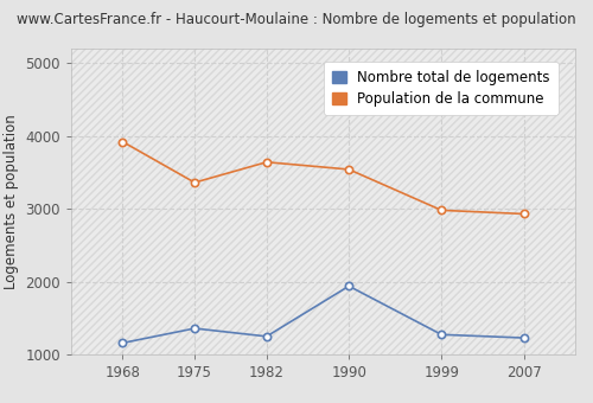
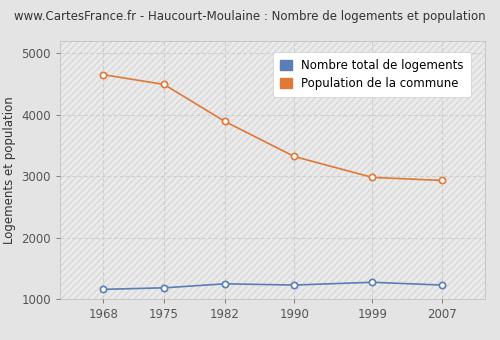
Population de la commune/1968: 3920 -> 4650
Nombre total de logements/1975: 1360 -> 1180
Population de la commune/1975: 3360 -> 4490
Population de la commune/1982: 3640 -> 3890
Nombre total de logements/1990: 1940 -> 1230
Population de la commune/1990: 3540 -> 3320
